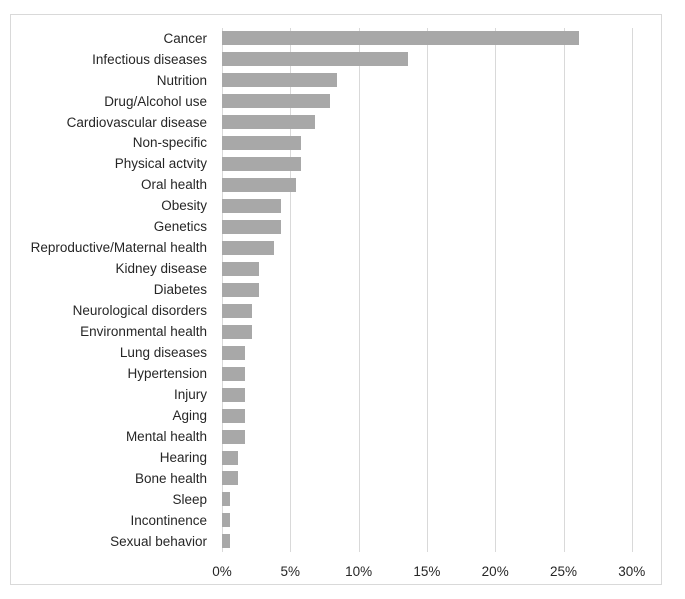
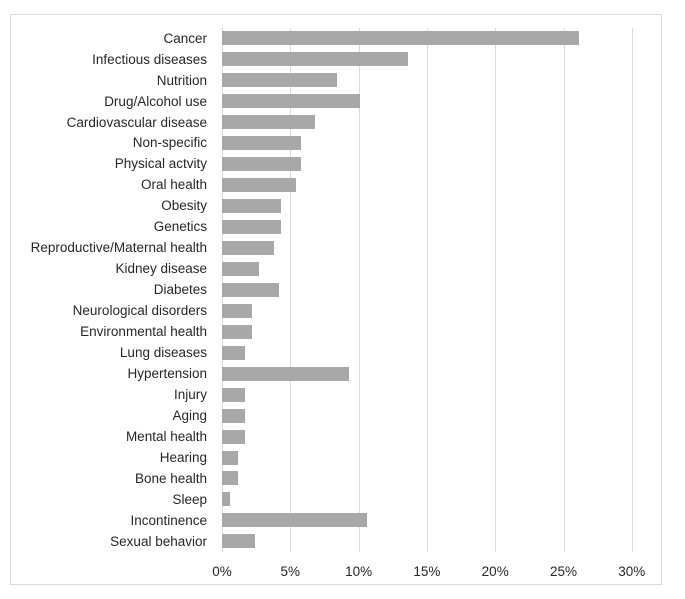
Drug/Alcohol use: 7.9% -> 10.1%
Diabetes: 2.7% -> 4.2%
Hypertension: 1.7% -> 9.3%
Incontinence: 0.6% -> 10.6%
Sexual behavior: 0.6% -> 2.4%
